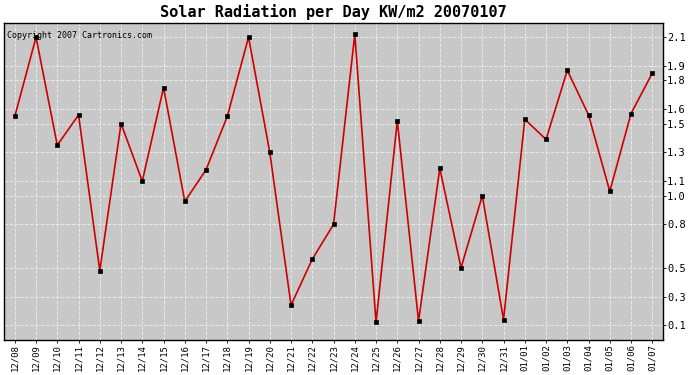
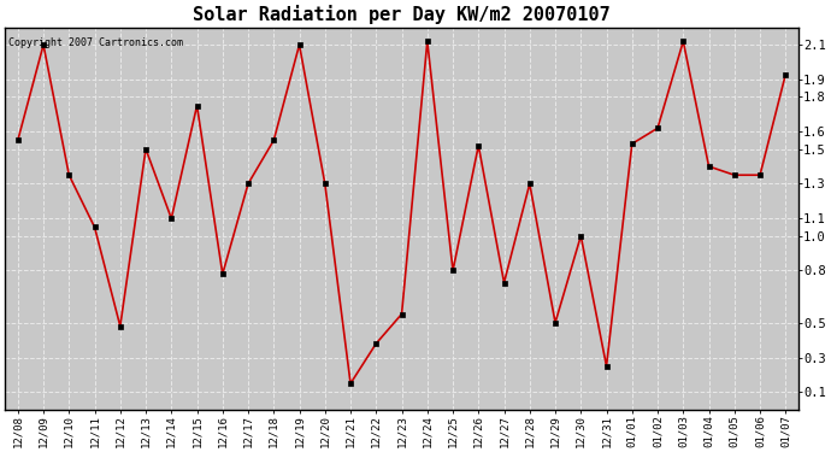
12/11: 1.56 -> 1.05
12/16: 0.96 -> 0.78
12/17: 1.18 -> 1.30
12/21: 0.24 -> 0.15
12/22: 0.56 -> 0.38
12/23: 0.80 -> 0.55
12/25: 0.12 -> 0.80
12/27: 0.13 -> 0.73
12/28: 1.19 -> 1.30
12/31: 0.14 -> 0.25
01/02: 1.39 -> 1.62
01/03: 1.87 -> 2.12
01/04: 1.56 -> 1.40
01/05: 1.03 -> 1.35
01/06: 1.57 -> 1.35
01/07: 1.85 -> 1.93
